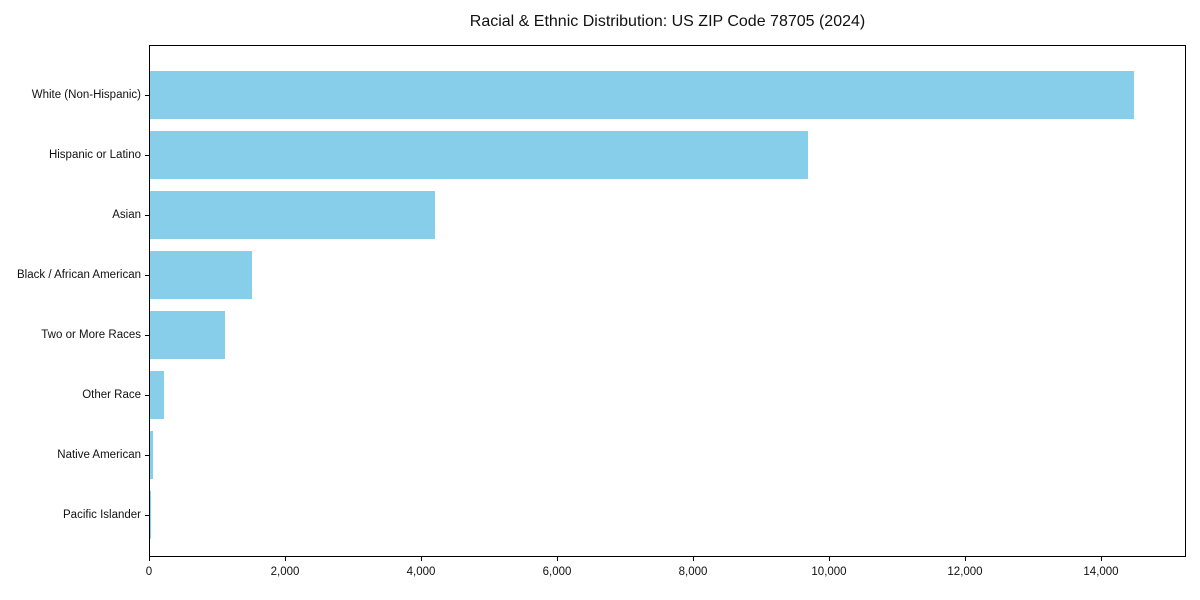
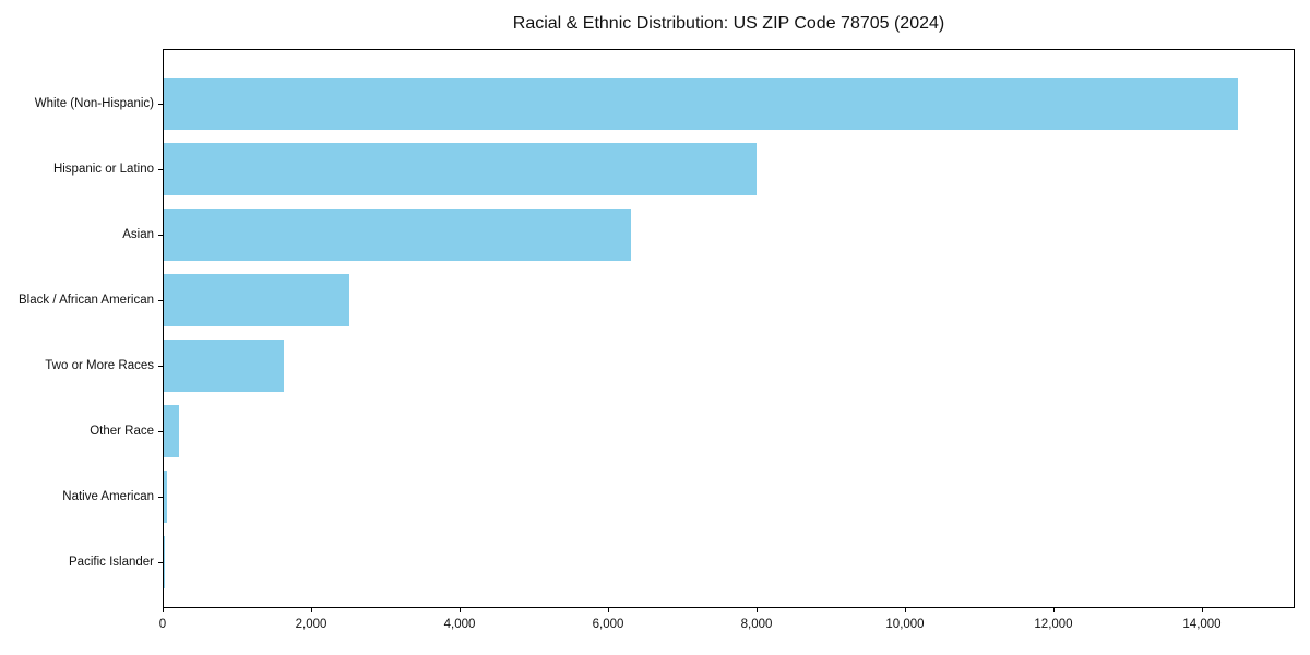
Hispanic or Latino: 9700 -> 8000
Asian: 4200 -> 6300
Black / African American: 1500 -> 2500
Two or More Races: 1100 -> 1600
